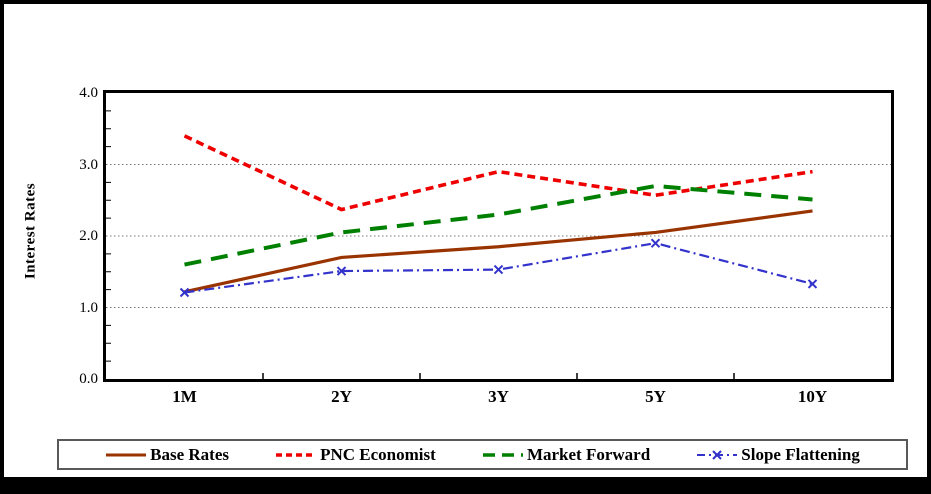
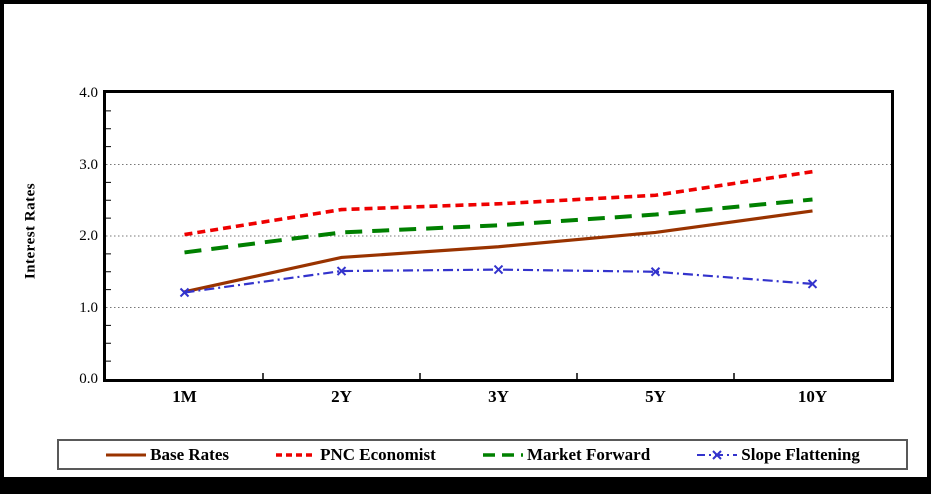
PNC Economist/1M: 3.4 -> 2.0
Market Forward/1M: 1.6 -> 1.8
PNC Economist/3Y: 2.9 -> 2.5
Market Forward/3Y: 2.3 -> 2.1
Market Forward/5Y: 2.7 -> 2.3
Slope Flattening/5Y: 1.9 -> 1.5
